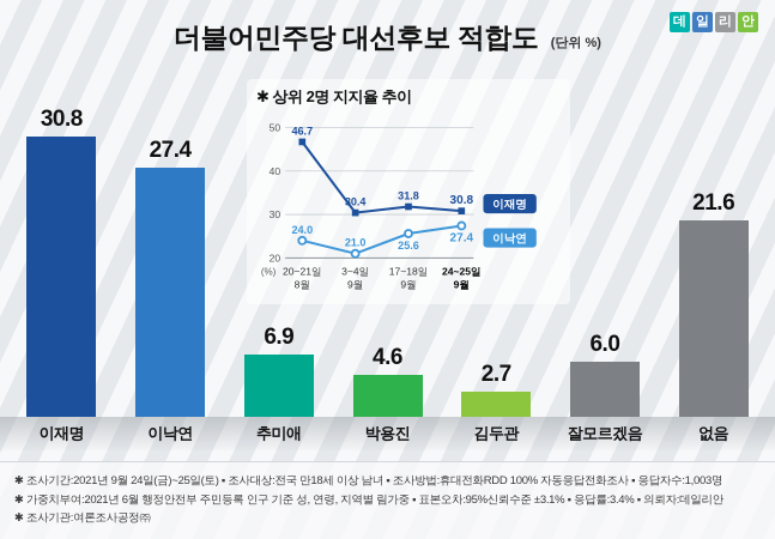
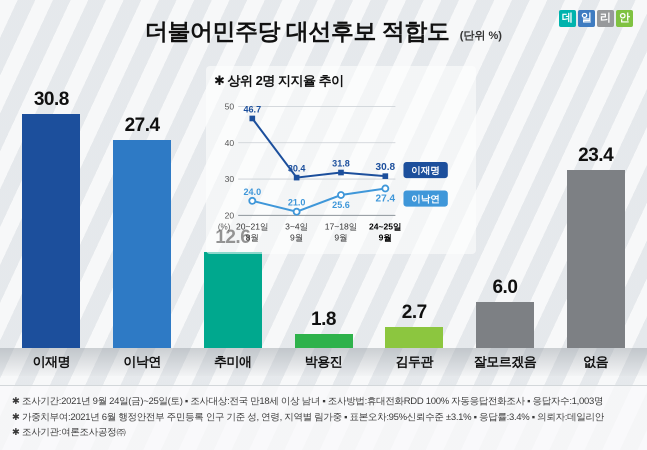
더불어민주당 대선후보 적합도/추미애: 6.9 -> 12.6
더불어민주당 대선후보 적합도/박용진: 4.6 -> 1.8
더불어민주당 대선후보 적합도/없음: 21.6 -> 23.4
